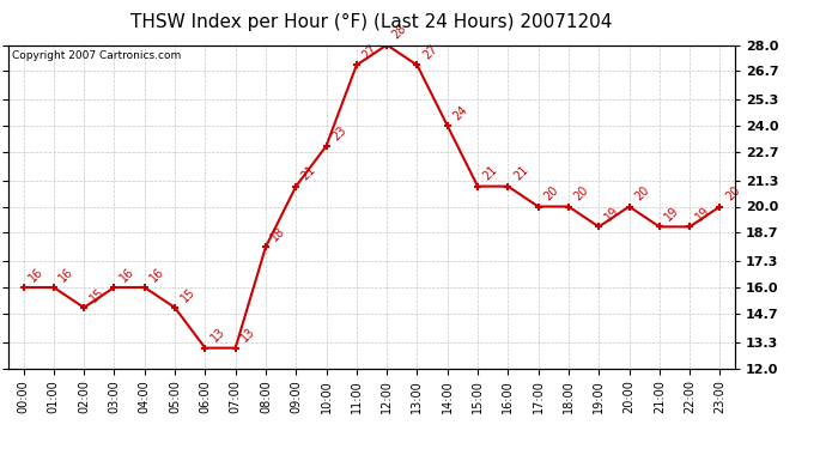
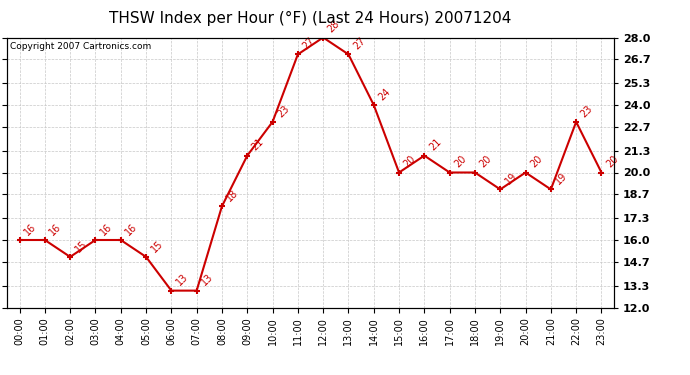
15:00: 21 -> 20
22:00: 19 -> 23
